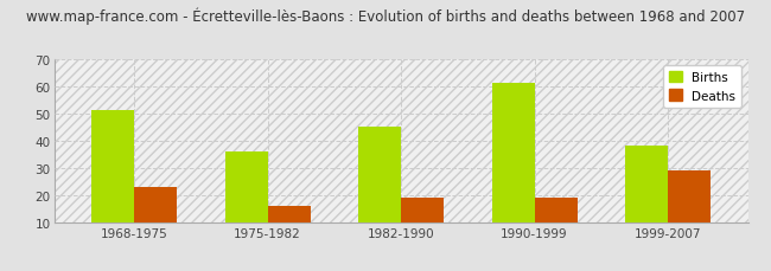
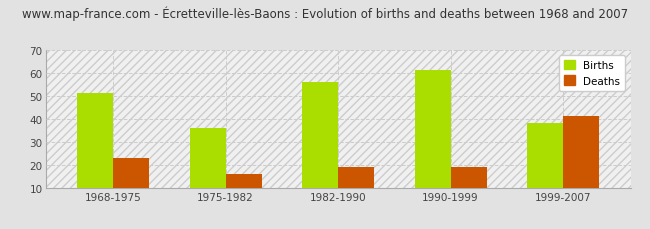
Births/1982-1990: 45 -> 56
Deaths/1999-2007: 29 -> 41
